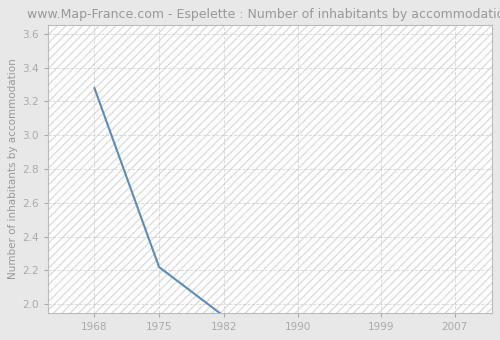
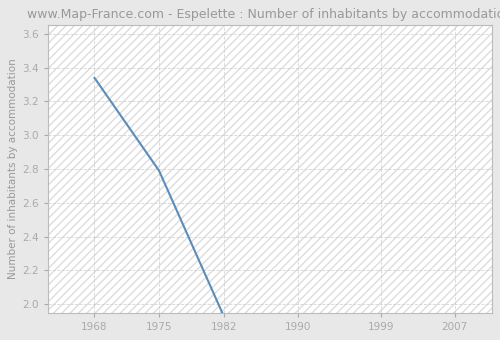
1968: 3.28 -> 3.34
1975: 2.22 -> 2.79
